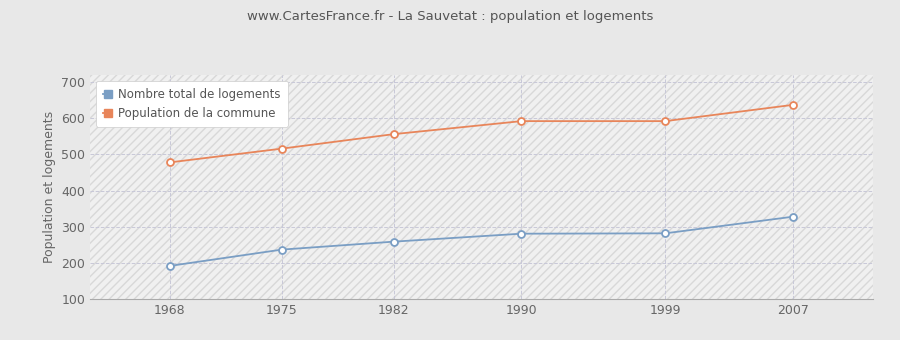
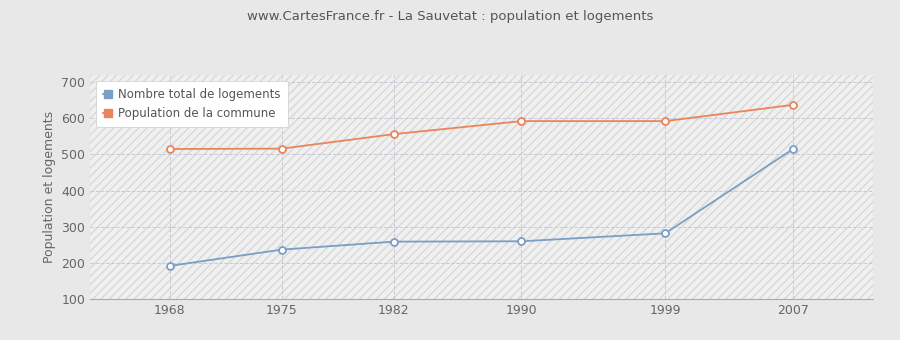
Population de la commune/1968: 478 -> 515
Nombre total de logements/1990: 281 -> 260
Nombre total de logements/2007: 328 -> 515
